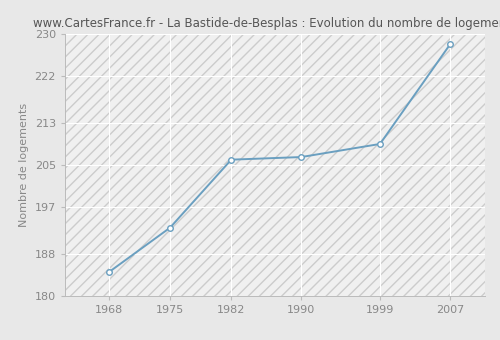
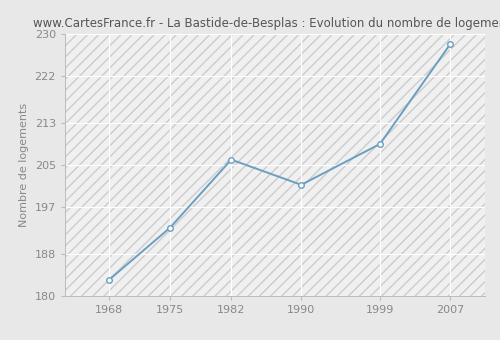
1968: 184.5 -> 183.0
1990: 206.5 -> 201.2
